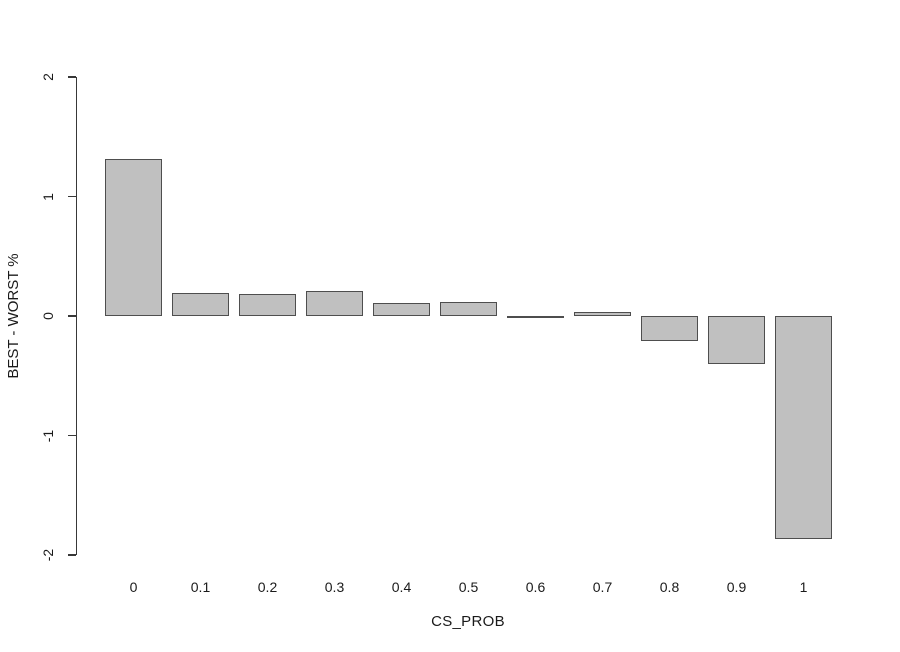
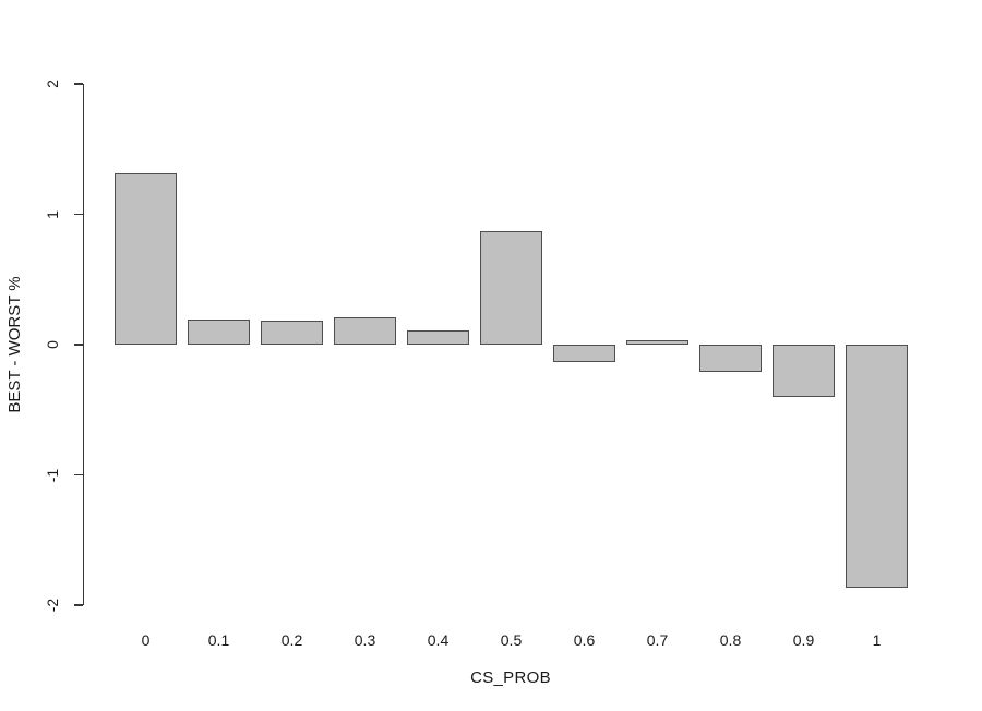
0.5: 0.12 -> 0.87
0.6: -0.01 -> -0.13
